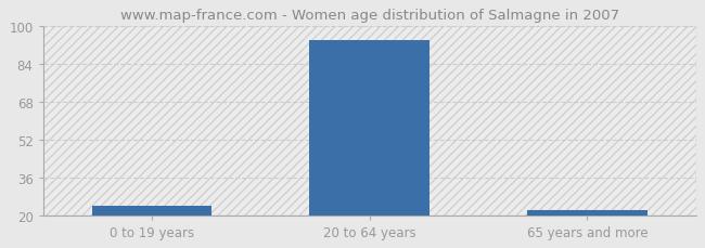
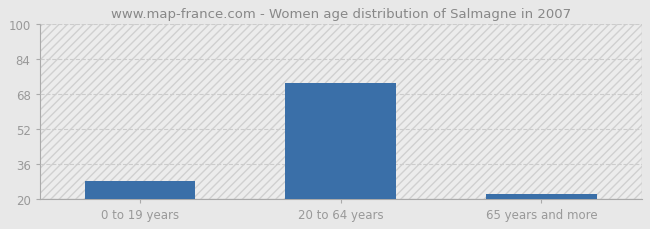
0 to 19 years: 24 -> 28
20 to 64 years: 94 -> 73
